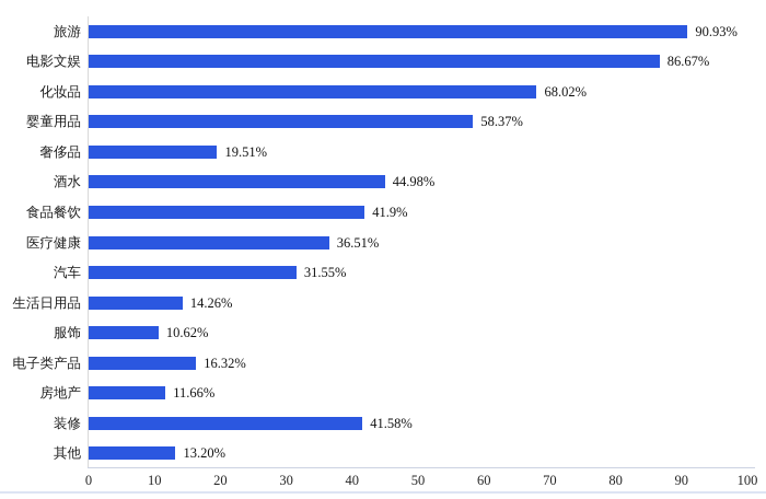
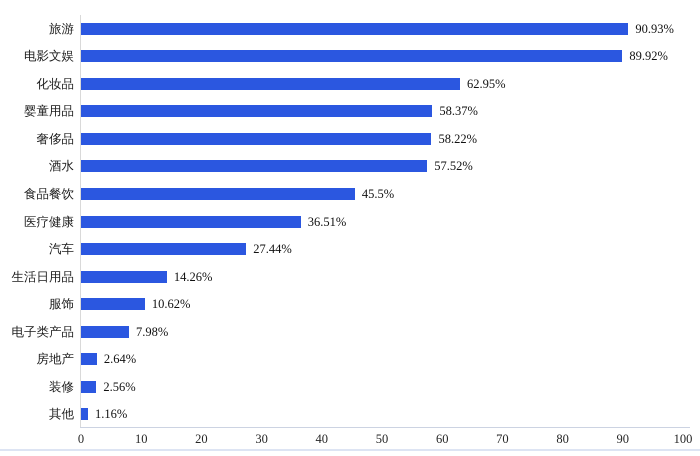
电影文娱: 86.67% -> 89.92%
化妆品: 68.02% -> 62.95%
奢侈品: 19.51% -> 58.22%
酒水: 44.98% -> 57.52%
食品餐饮: 41.9% -> 45.5%
汽车: 31.55% -> 27.44%
电子类产品: 16.32% -> 7.98%
房地产: 11.66% -> 2.64%
装修: 41.58% -> 2.56%
其他: 13.20% -> 1.16%
